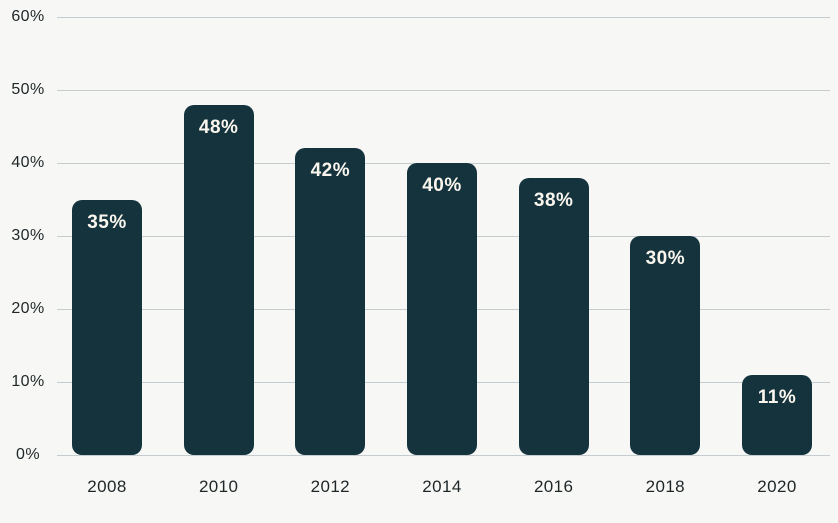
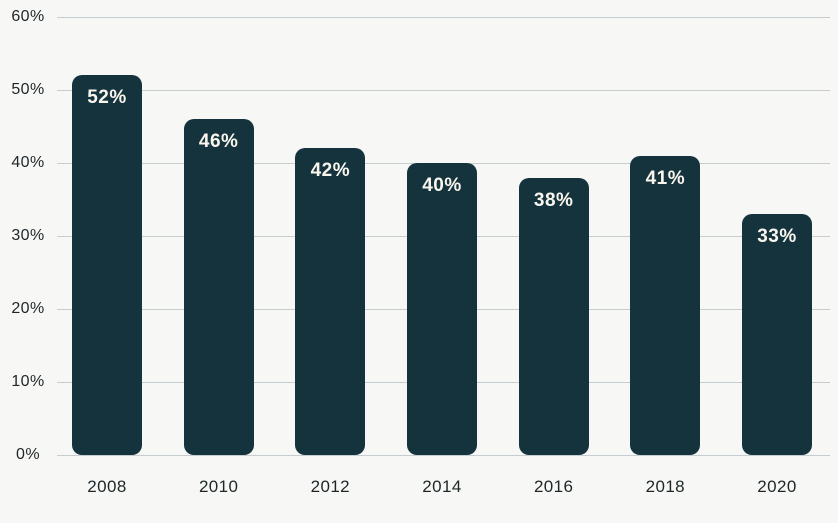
2008: 35% -> 52%
2010: 48% -> 46%
2018: 30% -> 41%
2020: 11% -> 33%
